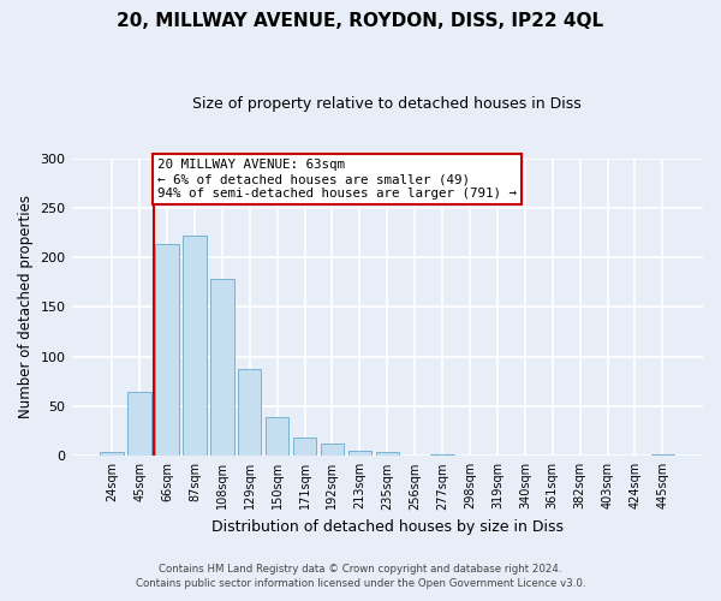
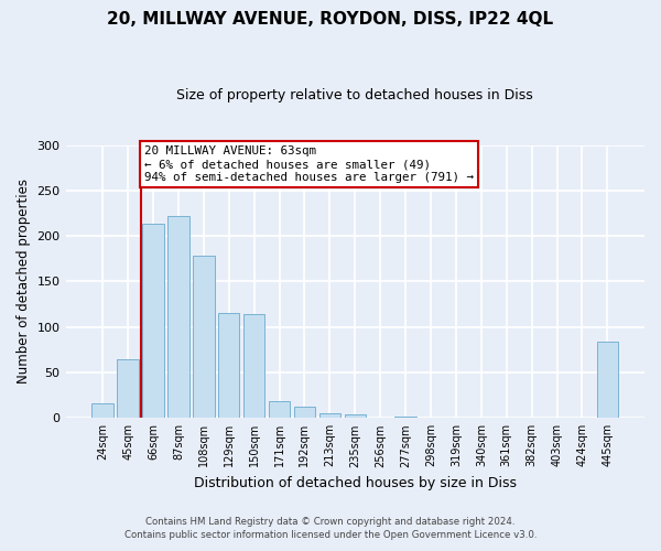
24sqm: 4 -> 16
129sqm: 88 -> 116
150sqm: 39 -> 114
445sqm: 1 -> 84
